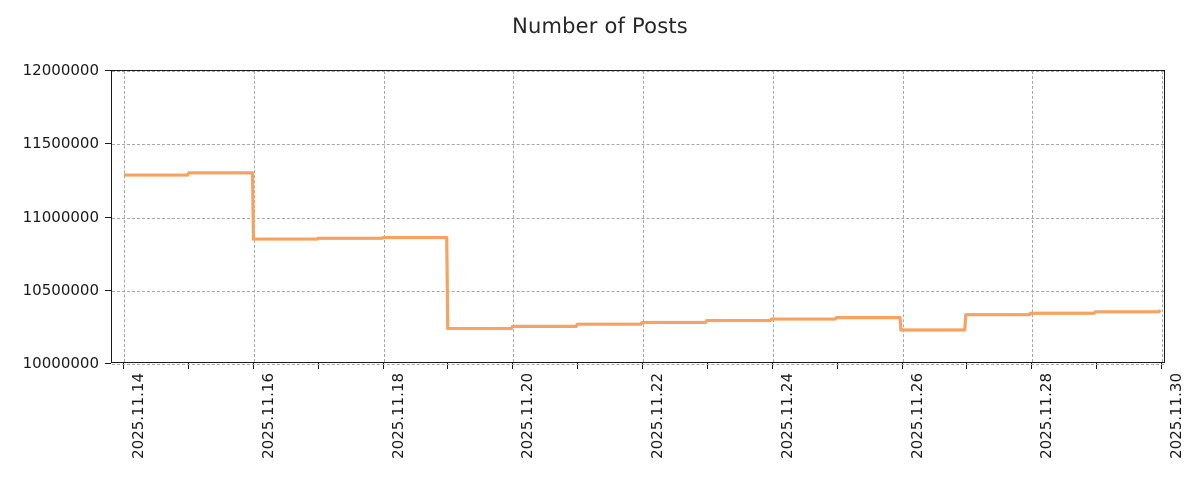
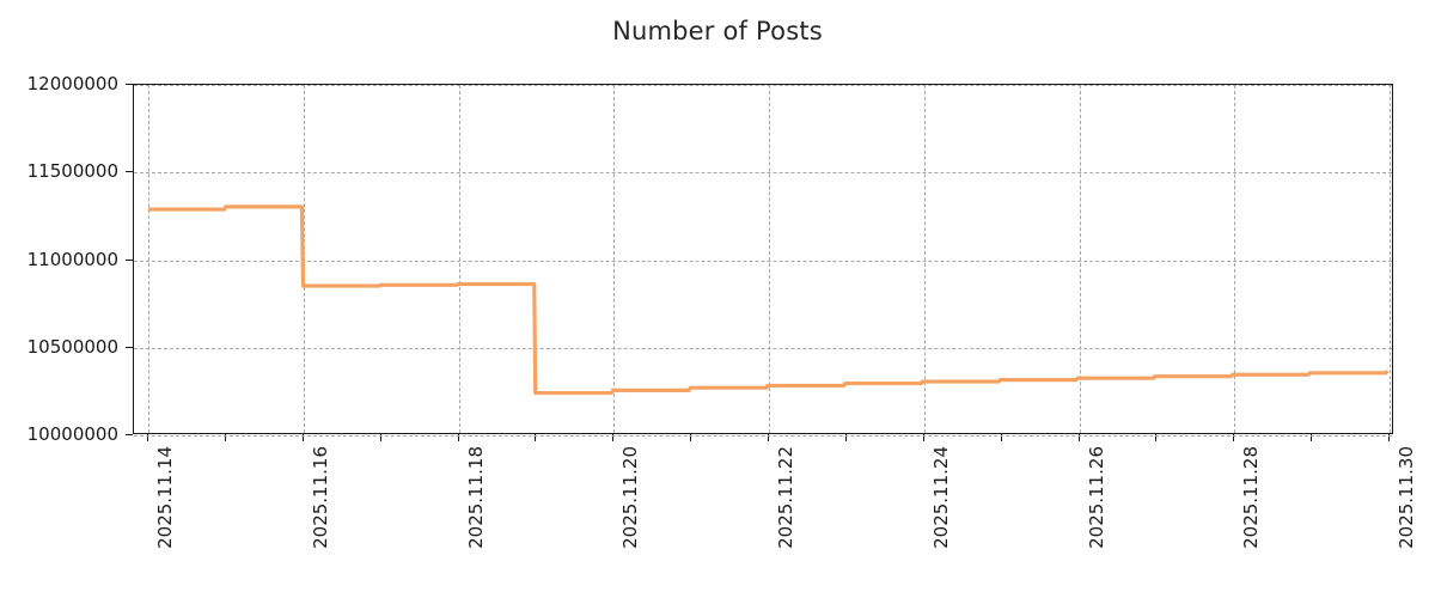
2025.11.26: 10220000 -> 10320000
